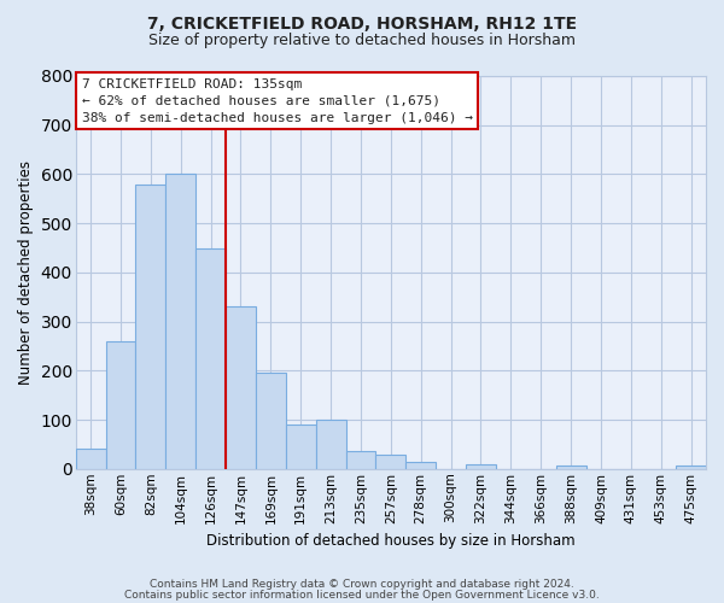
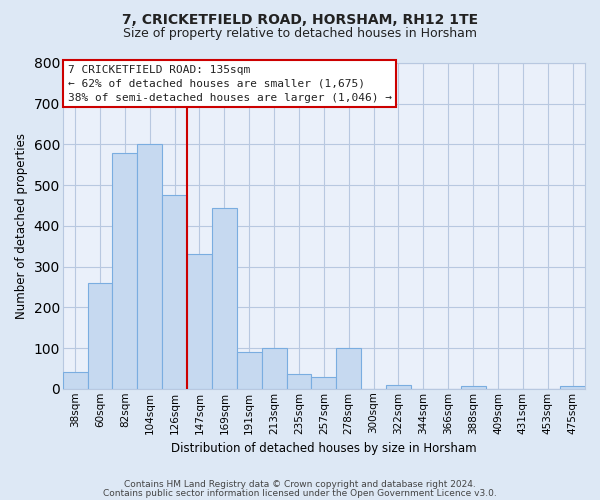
126sqm: 450 -> 475
169sqm: 195 -> 445
278sqm: 15 -> 100
